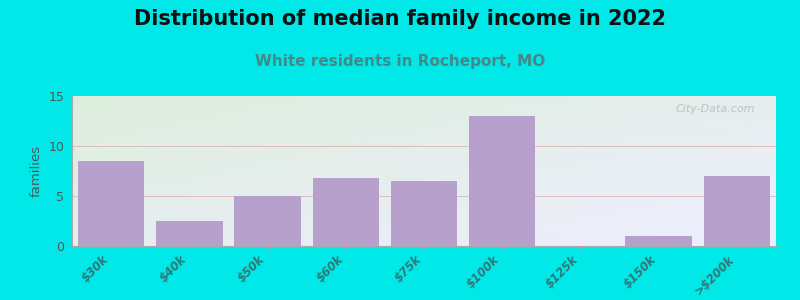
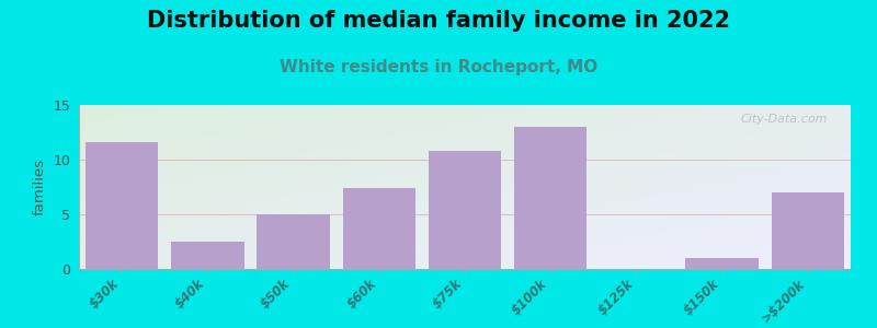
$30k: 8.5 -> 11.6
$60k: 6.8 -> 7.4
$75k: 6.5 -> 10.8
